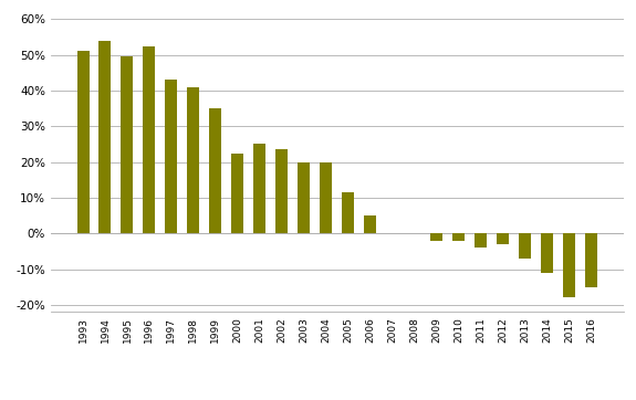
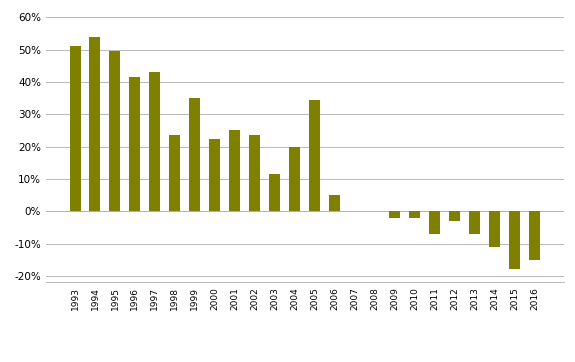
1996: 52.5% -> 41.5%
1998: 41.0% -> 23.5%
2003: 20.0% -> 11.5%
2005: 11.5% -> 34.5%
2011: -4.0% -> -7.0%
